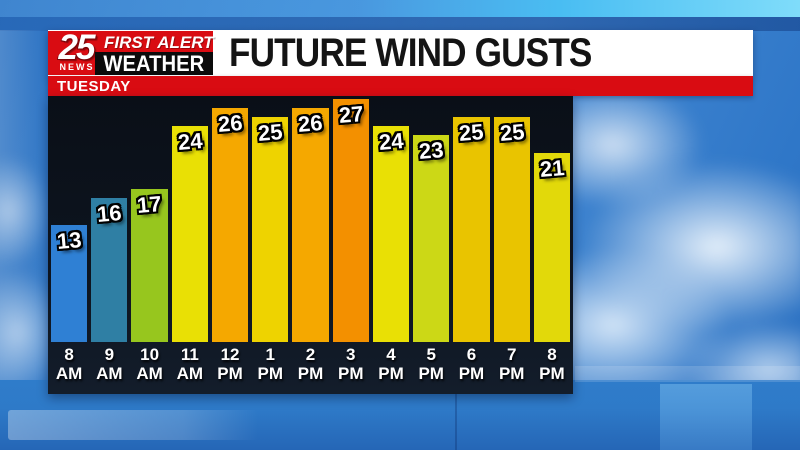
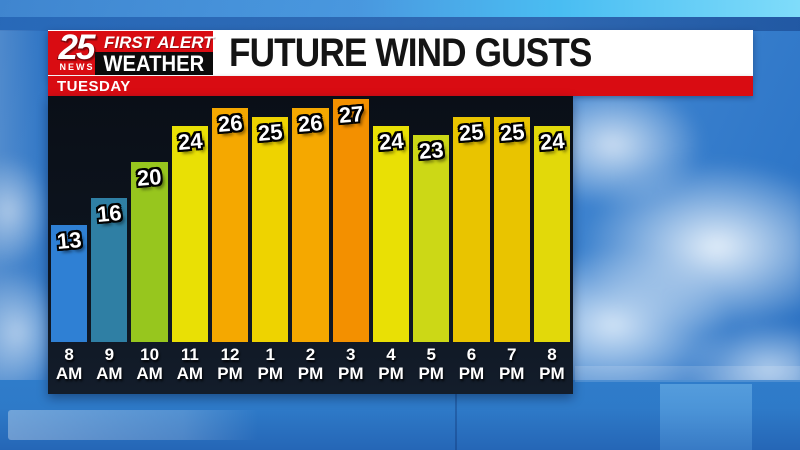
10 AM: 17 -> 20
8 PM: 21 -> 24
